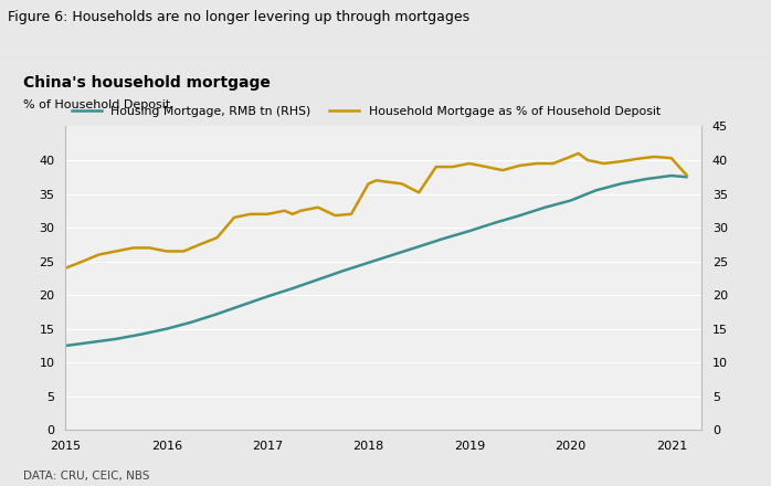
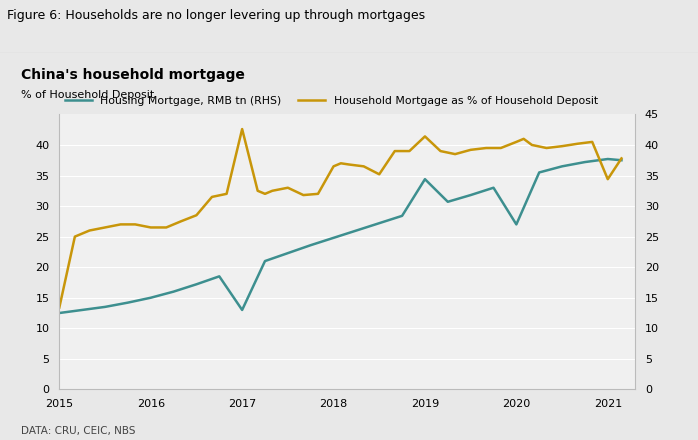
Household Mortgage as % of Household Deposit/2015: 24.0 -> 13.4
Housing Mortgage, RMB tn (RHS)/2017: 19.8 -> 13.0
Household Mortgage as % of Household Deposit/2017: 32.0 -> 42.6
Housing Mortgage, RMB tn (RHS)/2019: 29.5 -> 34.4
Household Mortgage as % of Household Deposit/2019: 39.5 -> 41.4
Housing Mortgage, RMB tn (RHS)/2020: 34.0 -> 27.0
Household Mortgage as % of Household Deposit/2021: 40.3 -> 34.4
